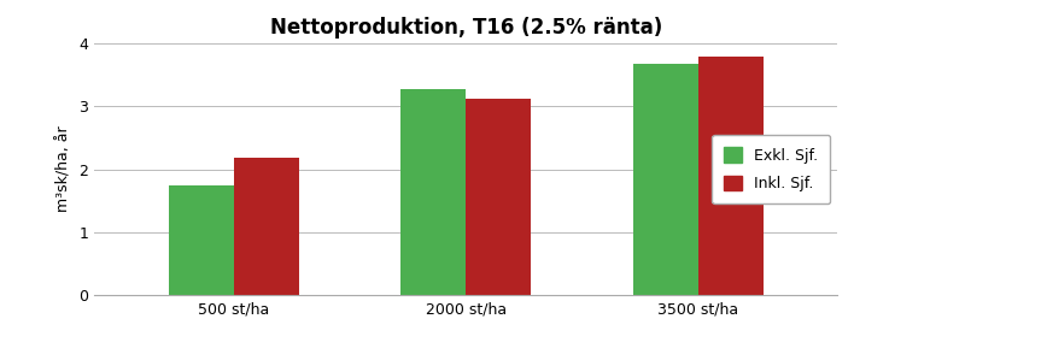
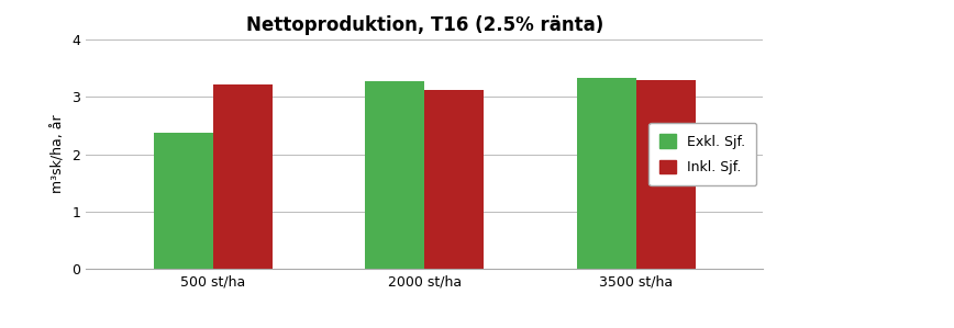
Exkl. Sjf./500 st/ha: 1.74 -> 2.38
Inkl. Sjf./500 st/ha: 2.18 -> 3.22
Exkl. Sjf./3500 st/ha: 3.68 -> 3.32
Inkl. Sjf./3500 st/ha: 3.78 -> 3.30
